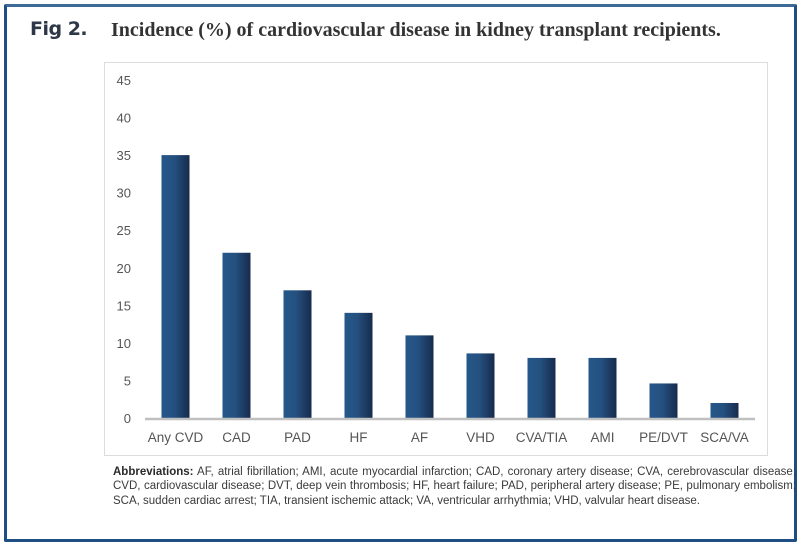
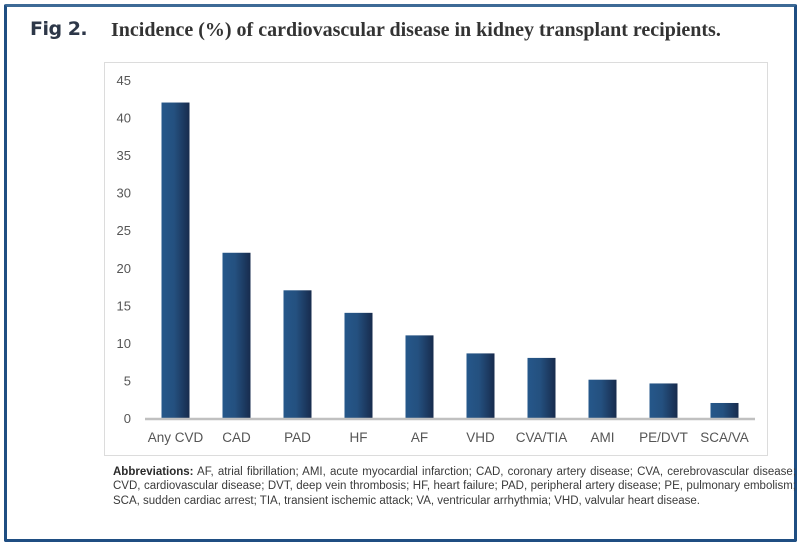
Any CVD: 35 -> 42
AMI: 8 -> 5
